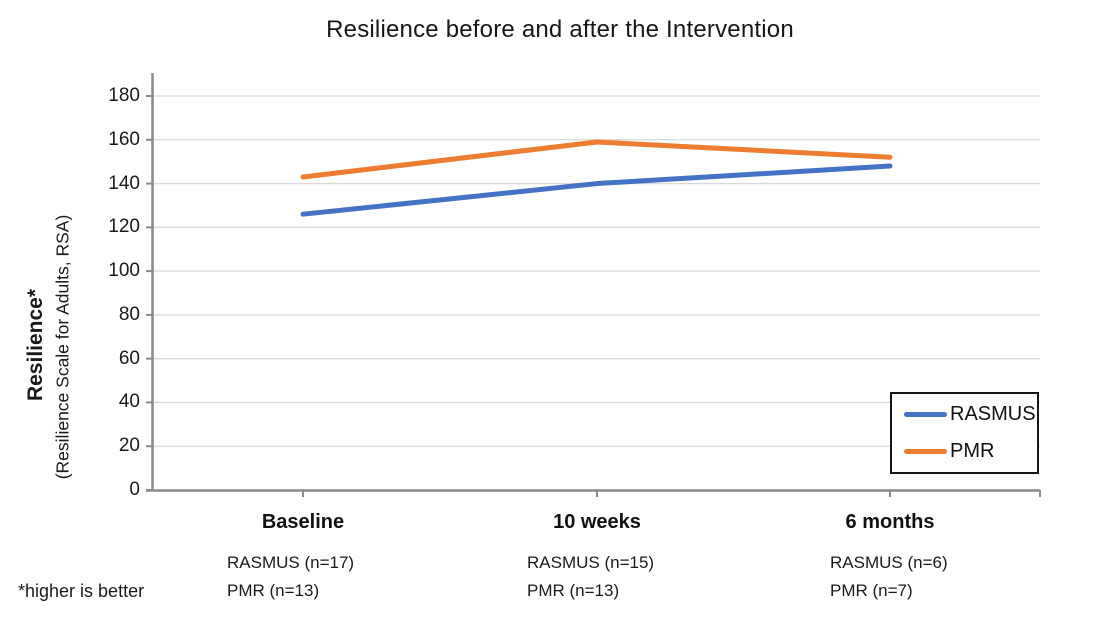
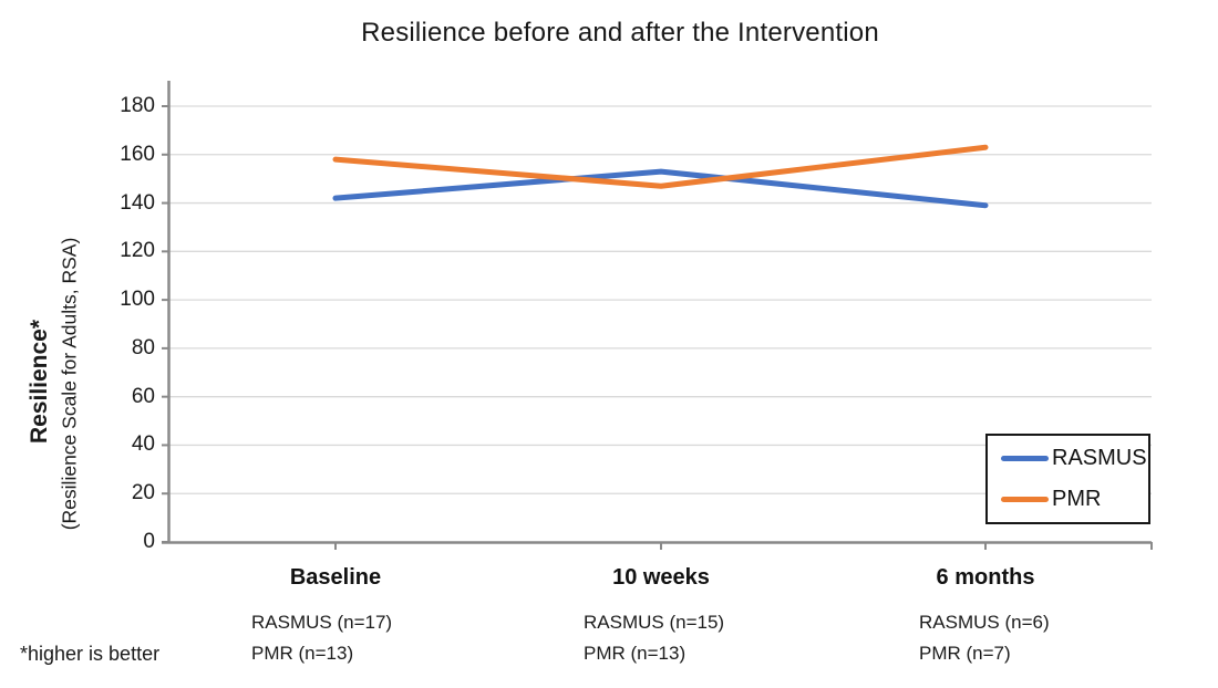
RASMUS/Baseline: 126 -> 142
PMR/Baseline: 143 -> 158
RASMUS/10 weeks: 140 -> 153
PMR/10 weeks: 159 -> 147
RASMUS/6 months: 148 -> 139
PMR/6 months: 152 -> 163
